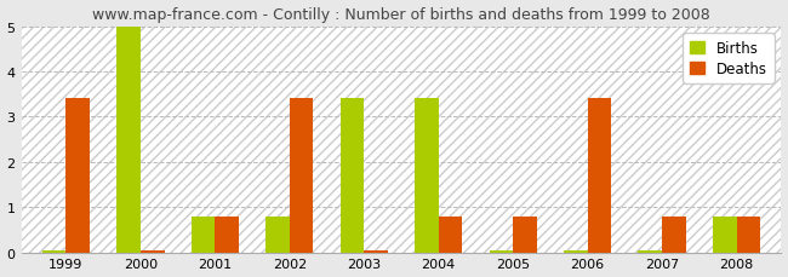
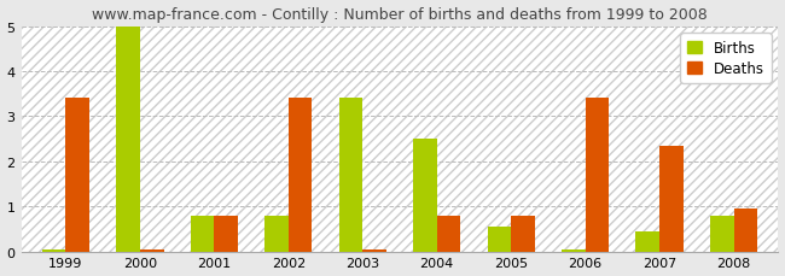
Births/2004: 3.40 -> 2.50
Births/2005: 0.05 -> 0.55
Births/2007: 0.05 -> 0.45
Deaths/2007: 0.80 -> 2.35
Deaths/2008: 0.80 -> 0.95
